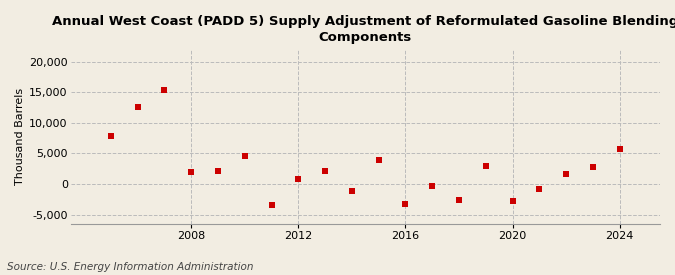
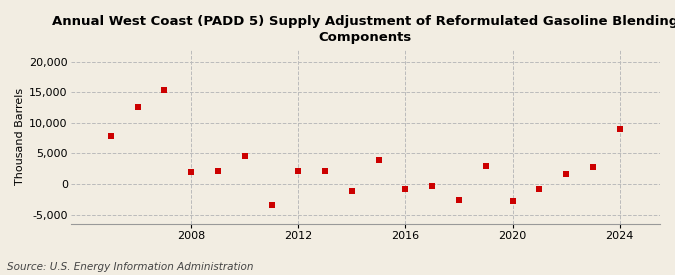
2012: 800 -> 2,200
2016: -3,200 -> -800
2024: 5,800 -> 9,000
